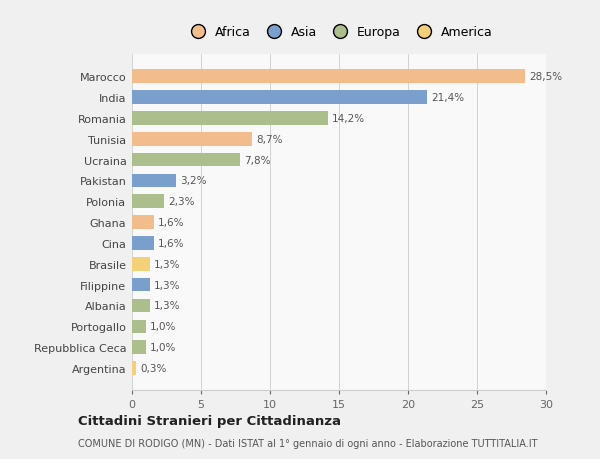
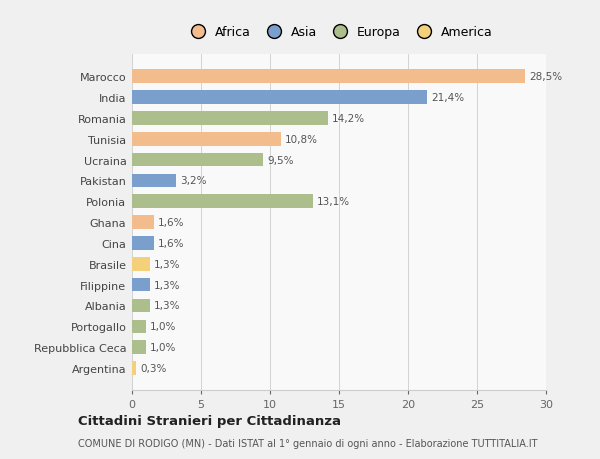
Tunisia: 8,7% -> 10,8%
Ucraina: 7,8% -> 9,5%
Polonia: 2,3% -> 13,1%
